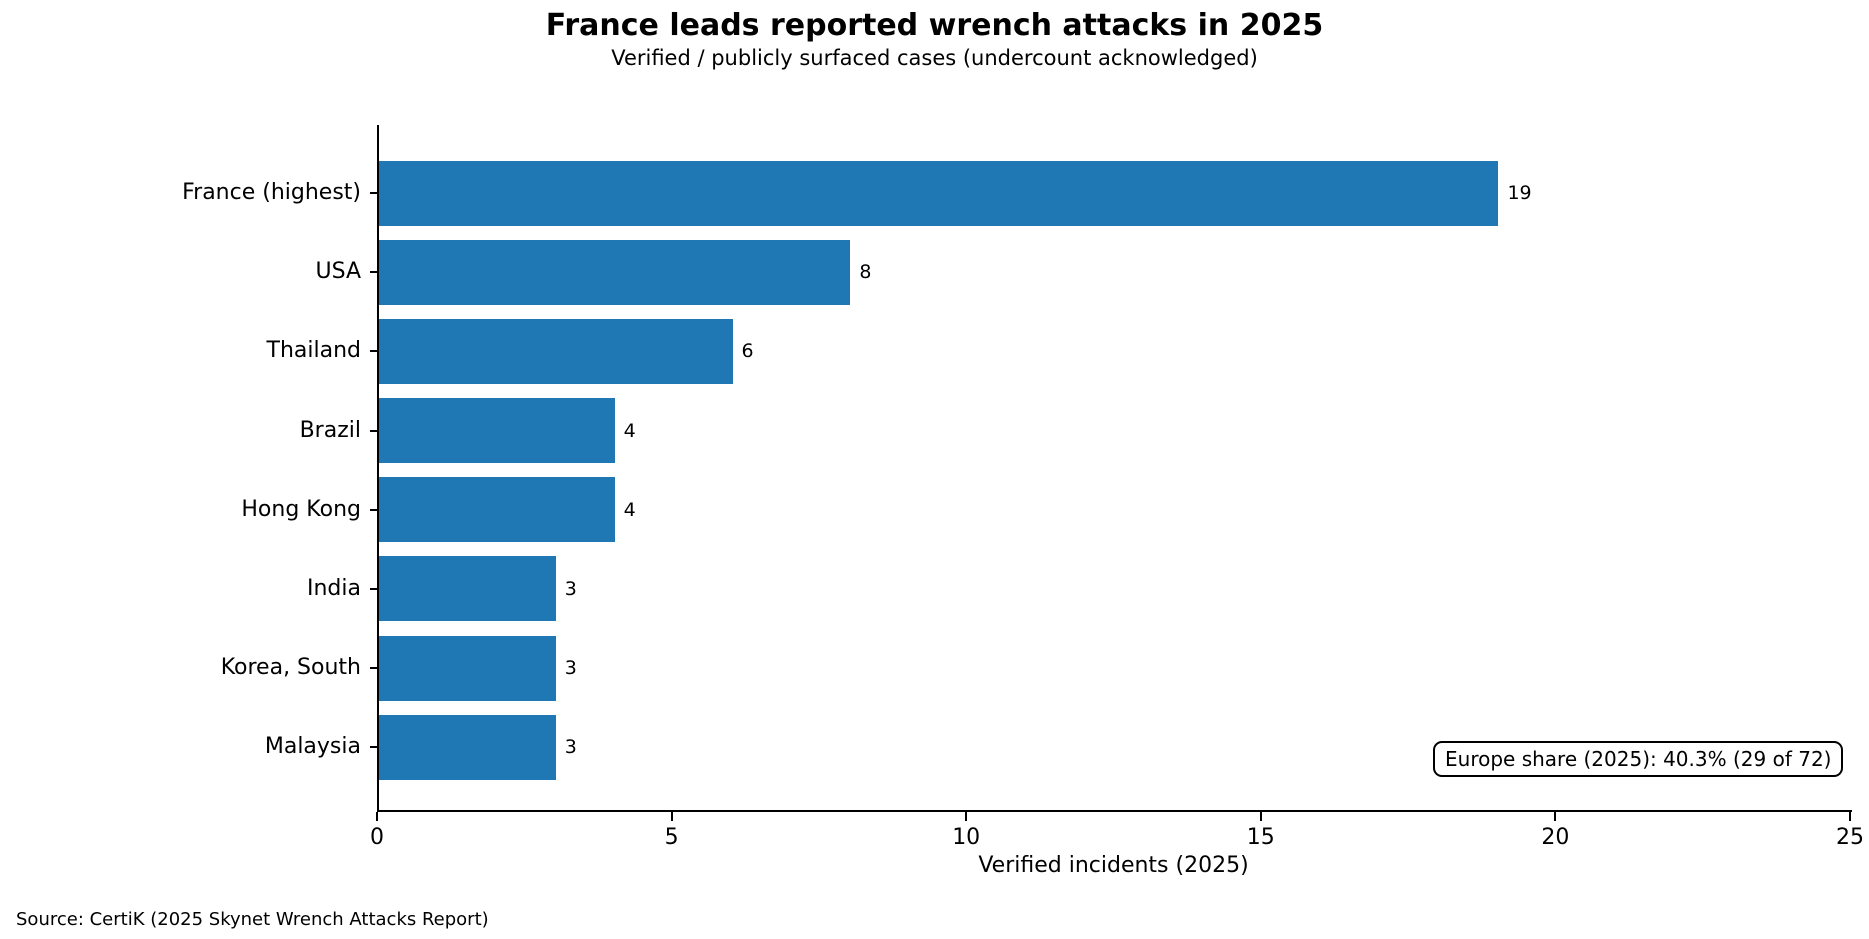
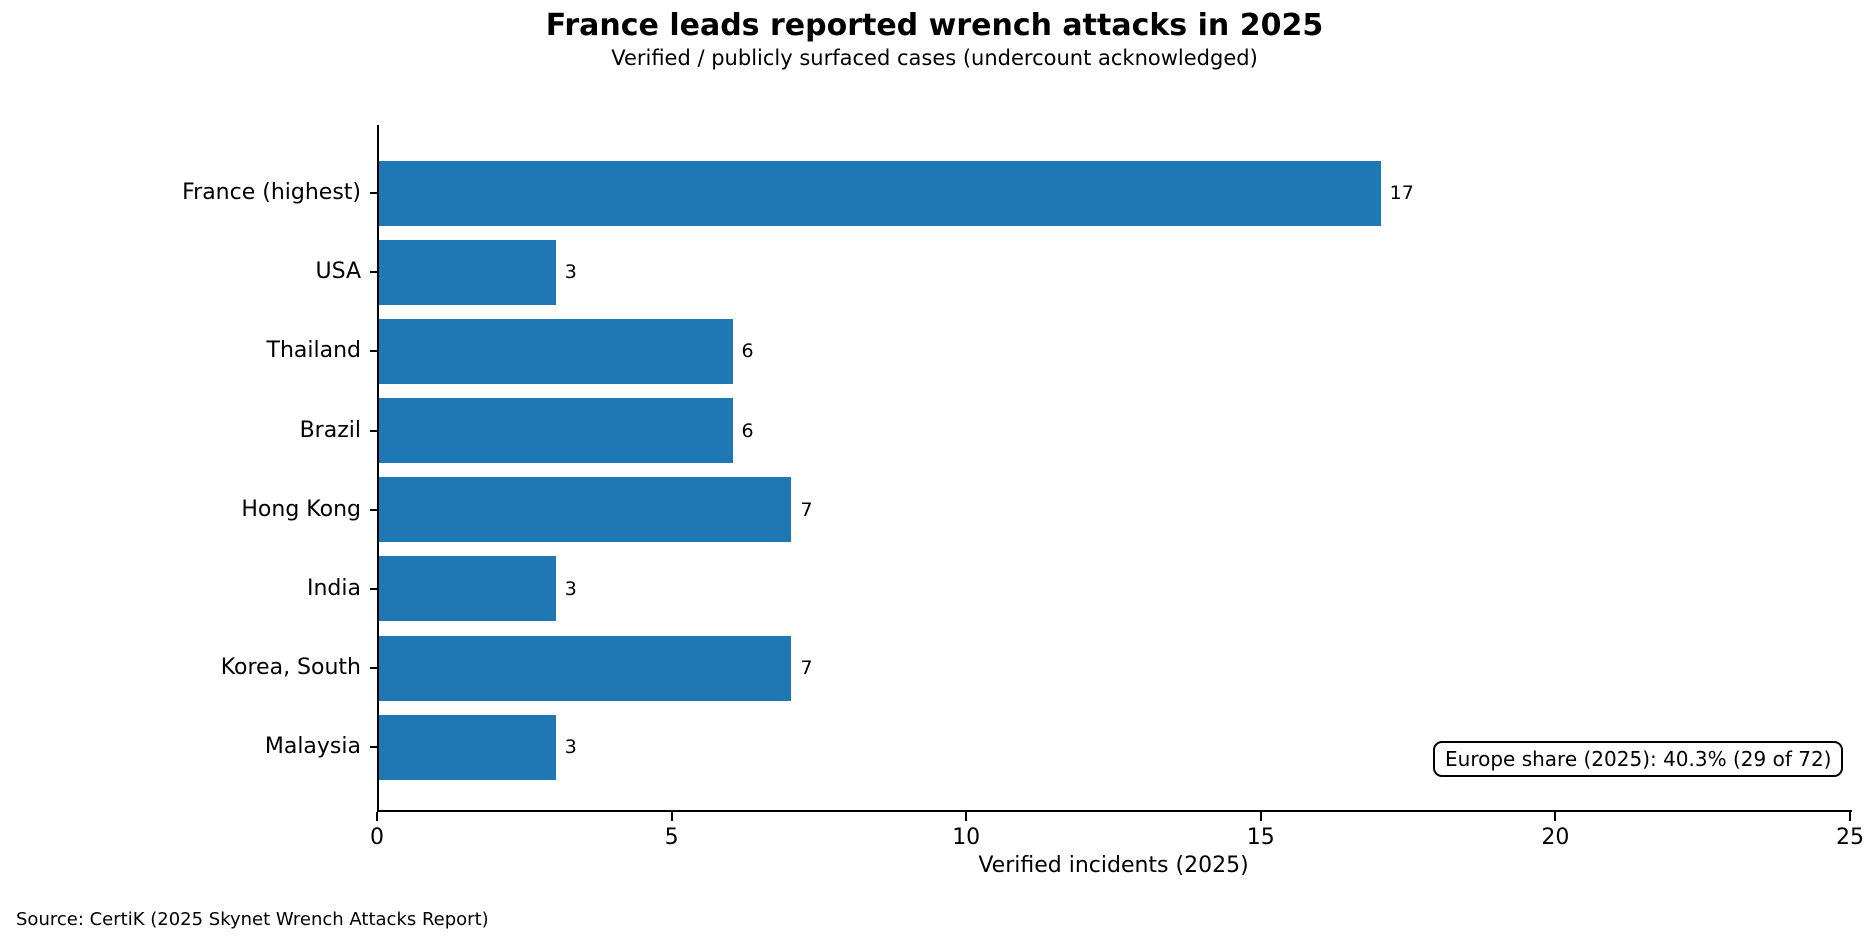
France (highest): 19 -> 17
USA: 8 -> 3
Brazil: 4 -> 6
Hong Kong: 4 -> 7
Korea, South: 3 -> 7
